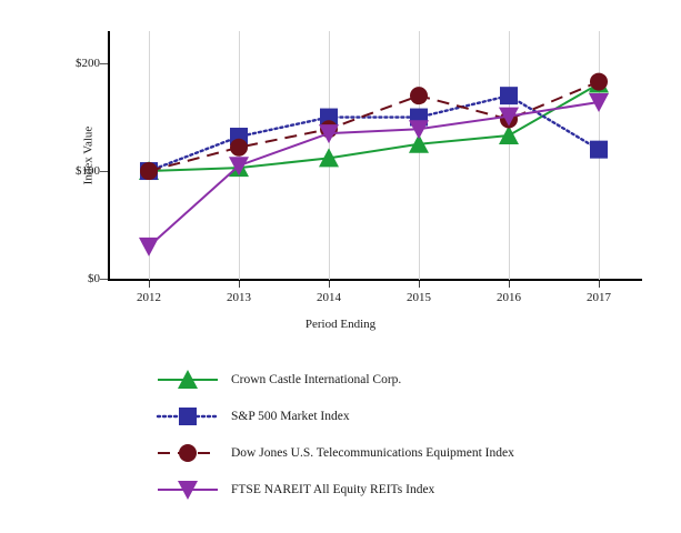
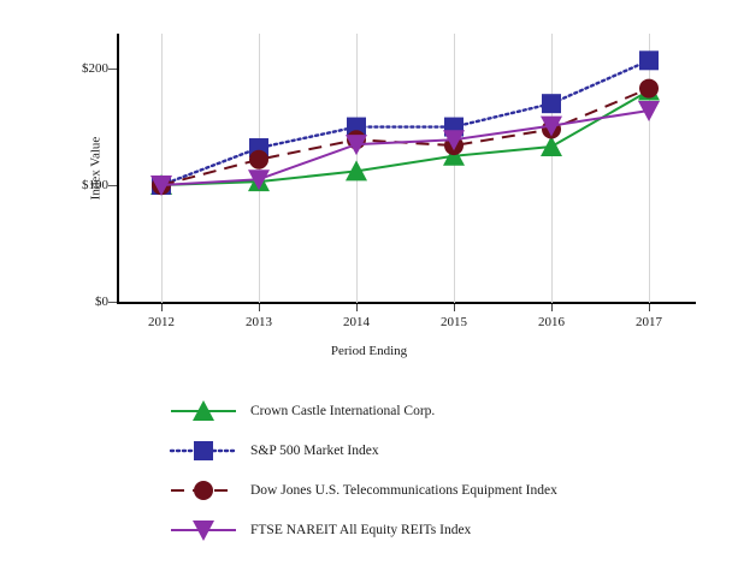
FTSE NAREIT All Equity REITs Index/2012: $30 -> $100
Dow Jones U.S. Telecommunications Equipment Index/2015: $170 -> $130
S&P 500 Market Index/2017: $120 -> $210
